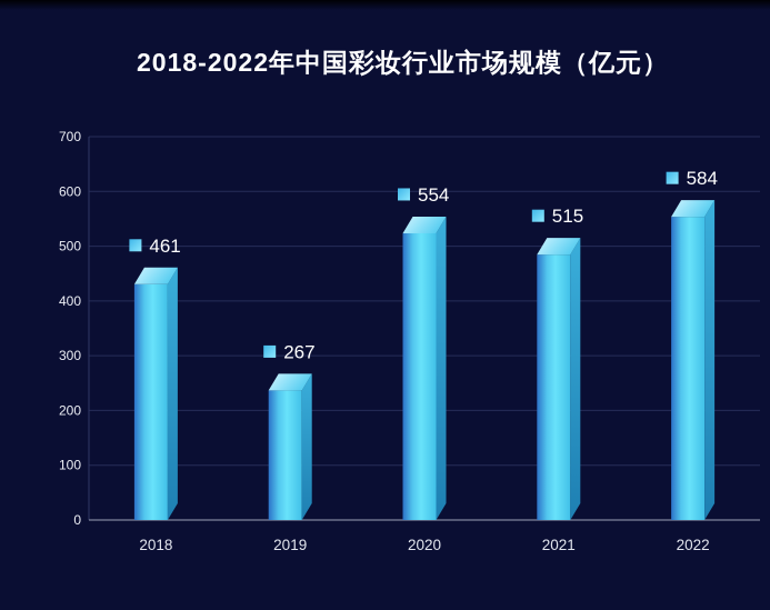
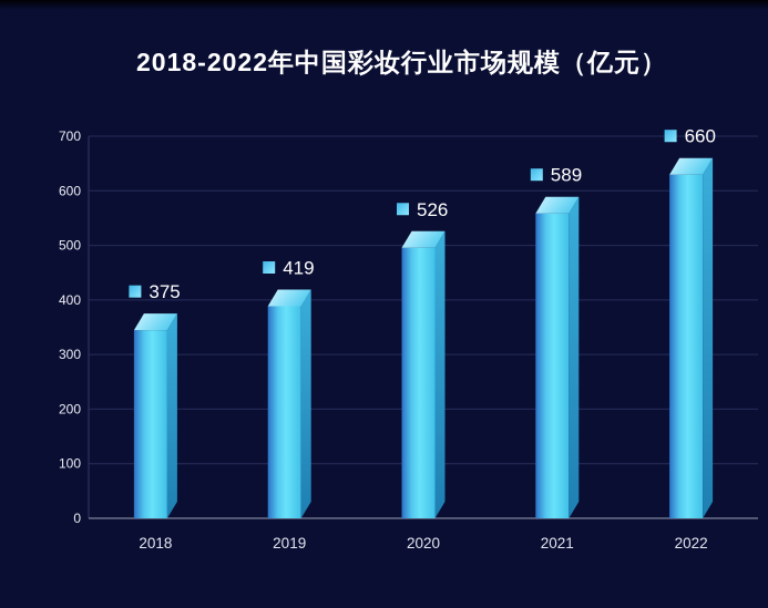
2018: 461 -> 375
2019: 267 -> 419
2020: 554 -> 526
2021: 515 -> 589
2022: 584 -> 660
